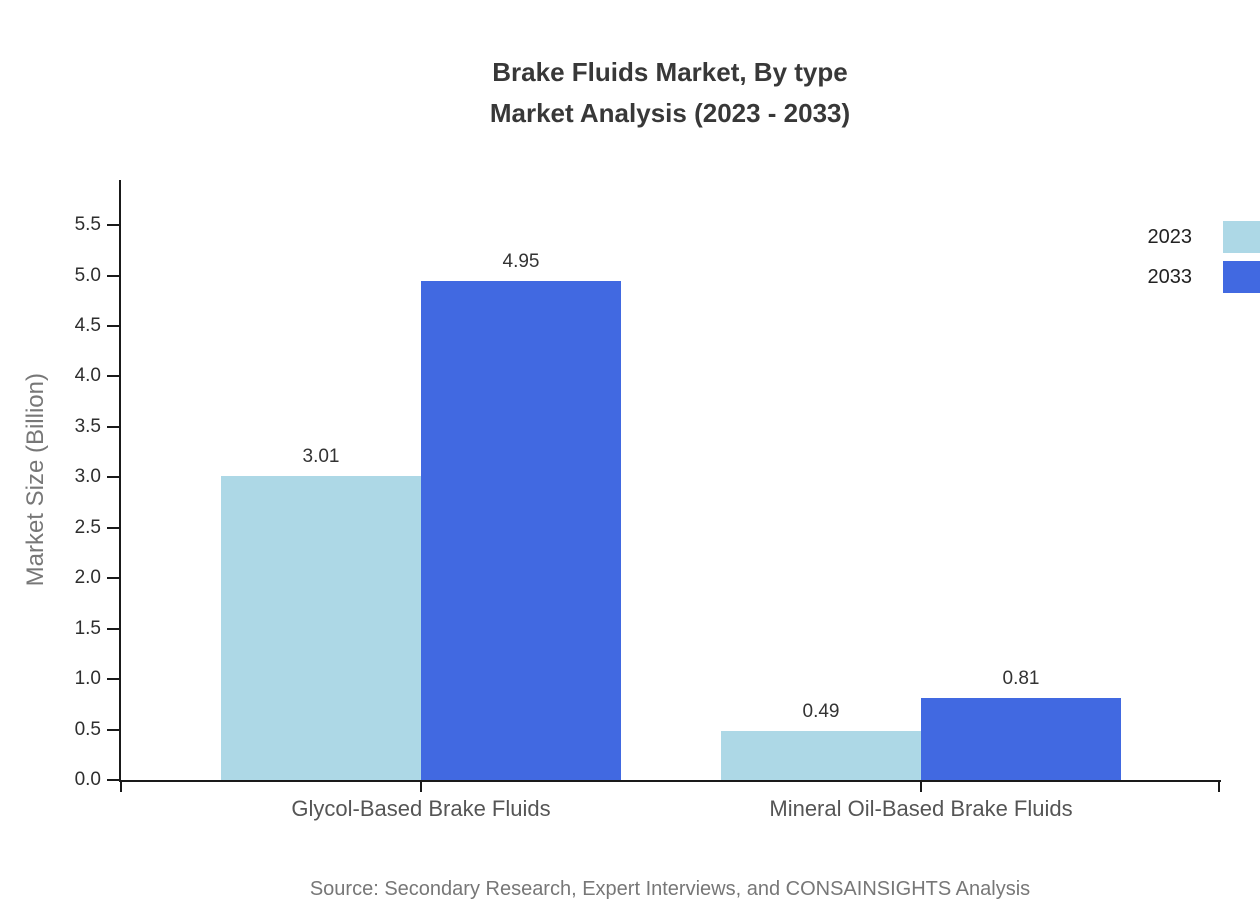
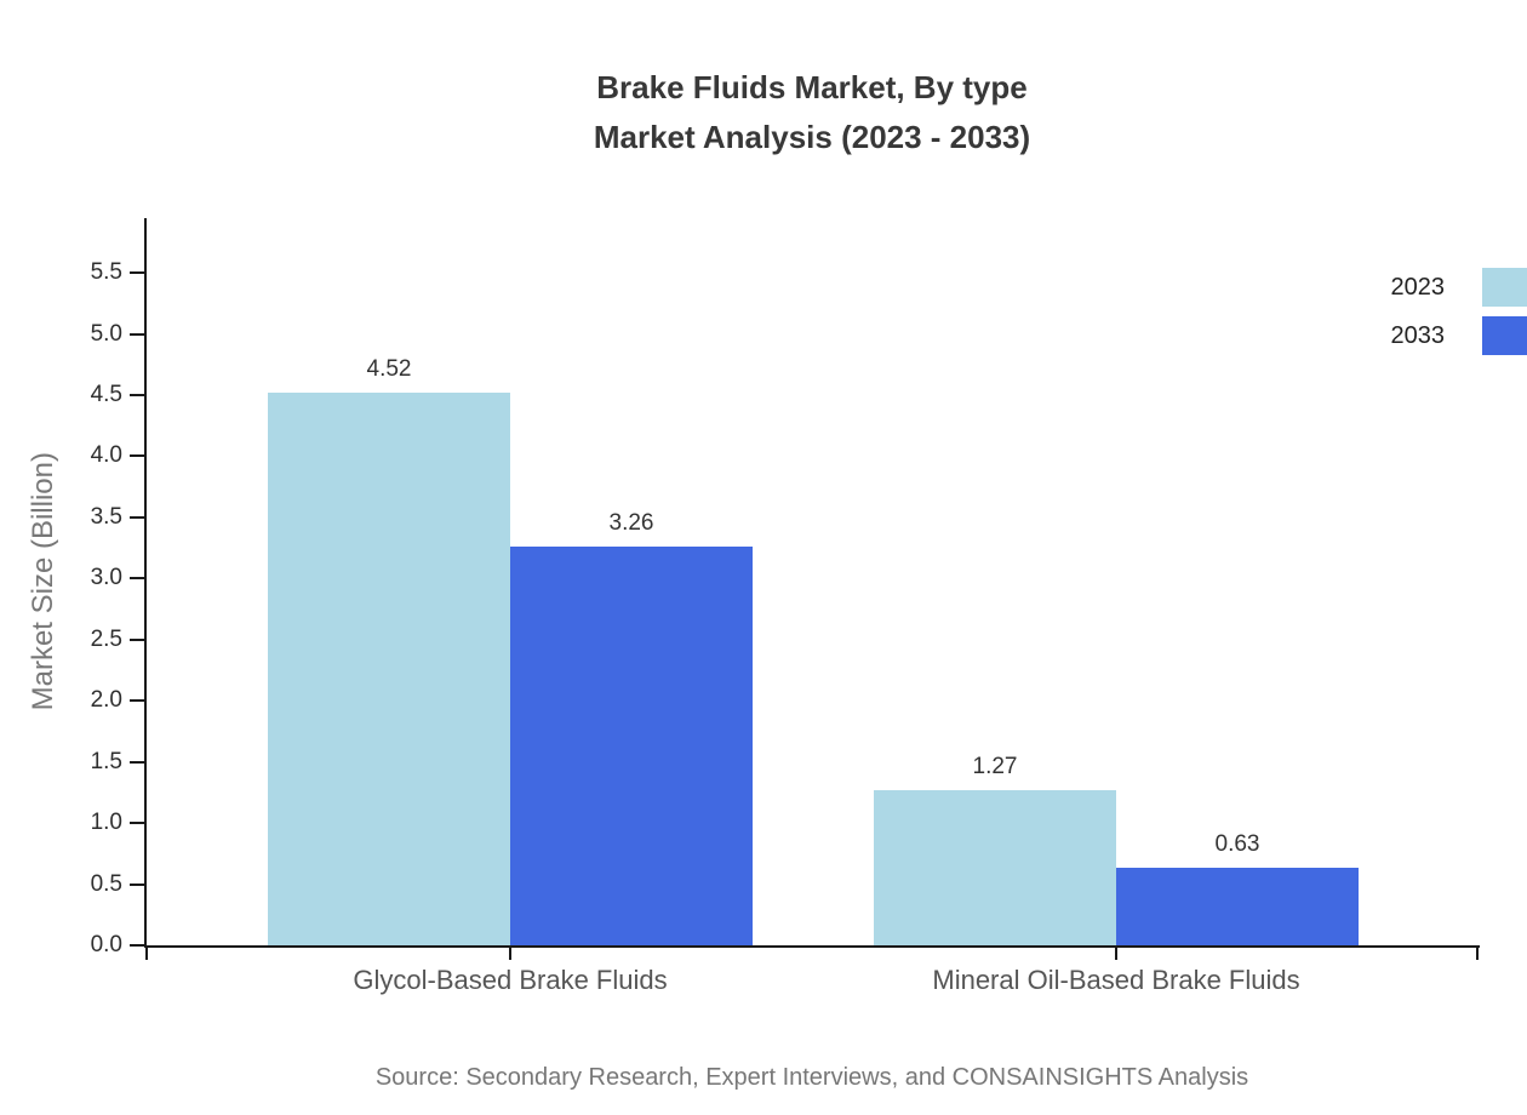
2023/Glycol-Based Brake Fluids: 3.01 -> 4.52
2033/Glycol-Based Brake Fluids: 4.95 -> 3.26
2023/Mineral Oil-Based Brake Fluids: 0.49 -> 1.27
2033/Mineral Oil-Based Brake Fluids: 0.81 -> 0.63
